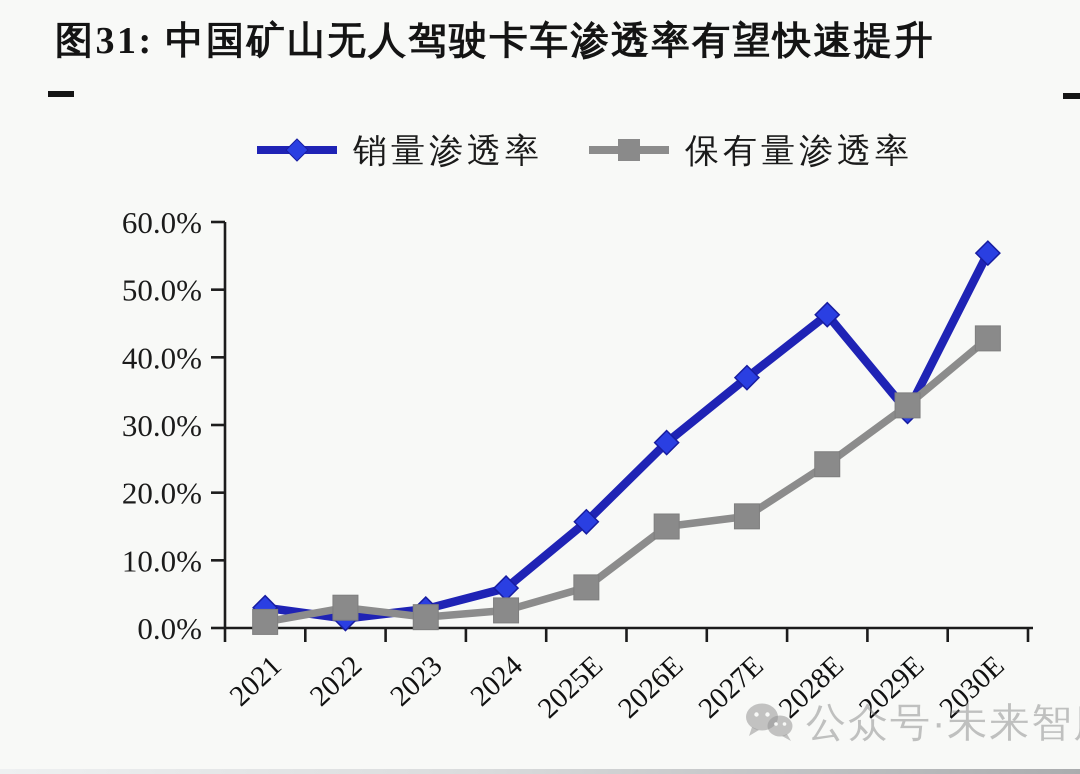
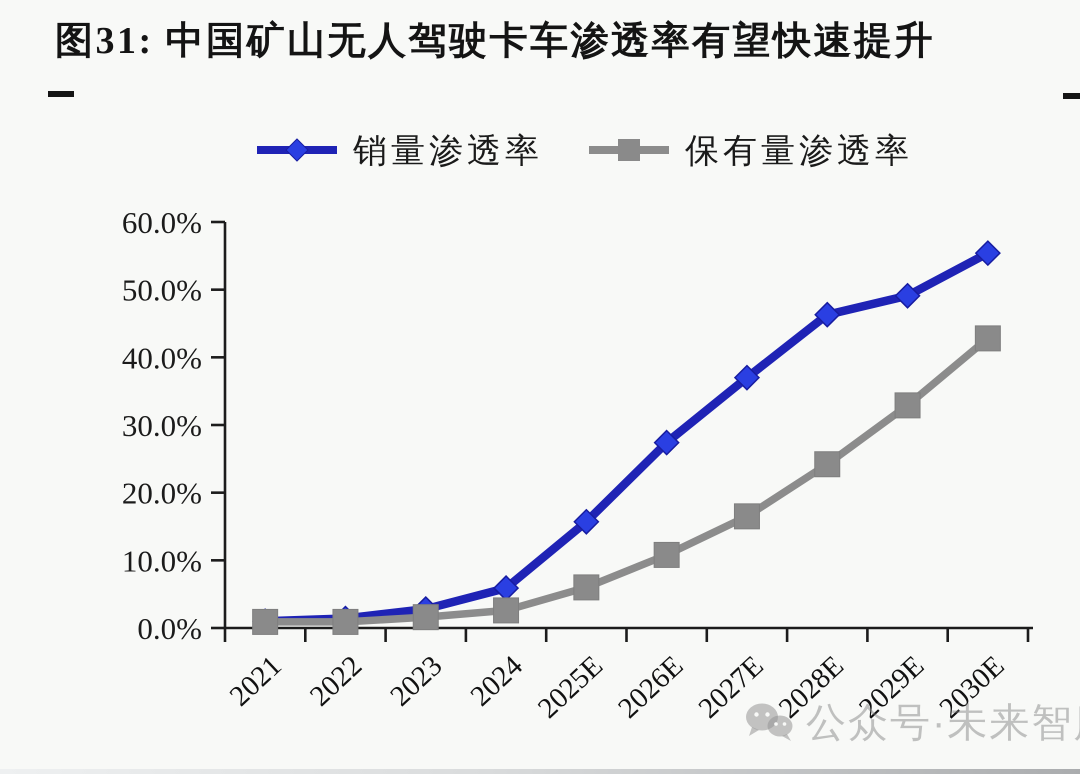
销量渗透率/2021: 3% -> 1%
保有量渗透率/2022: 3% -> 1%
保有量渗透率/2026E: 15% -> 11%
销量渗透率/2029E: 32% -> 49%
